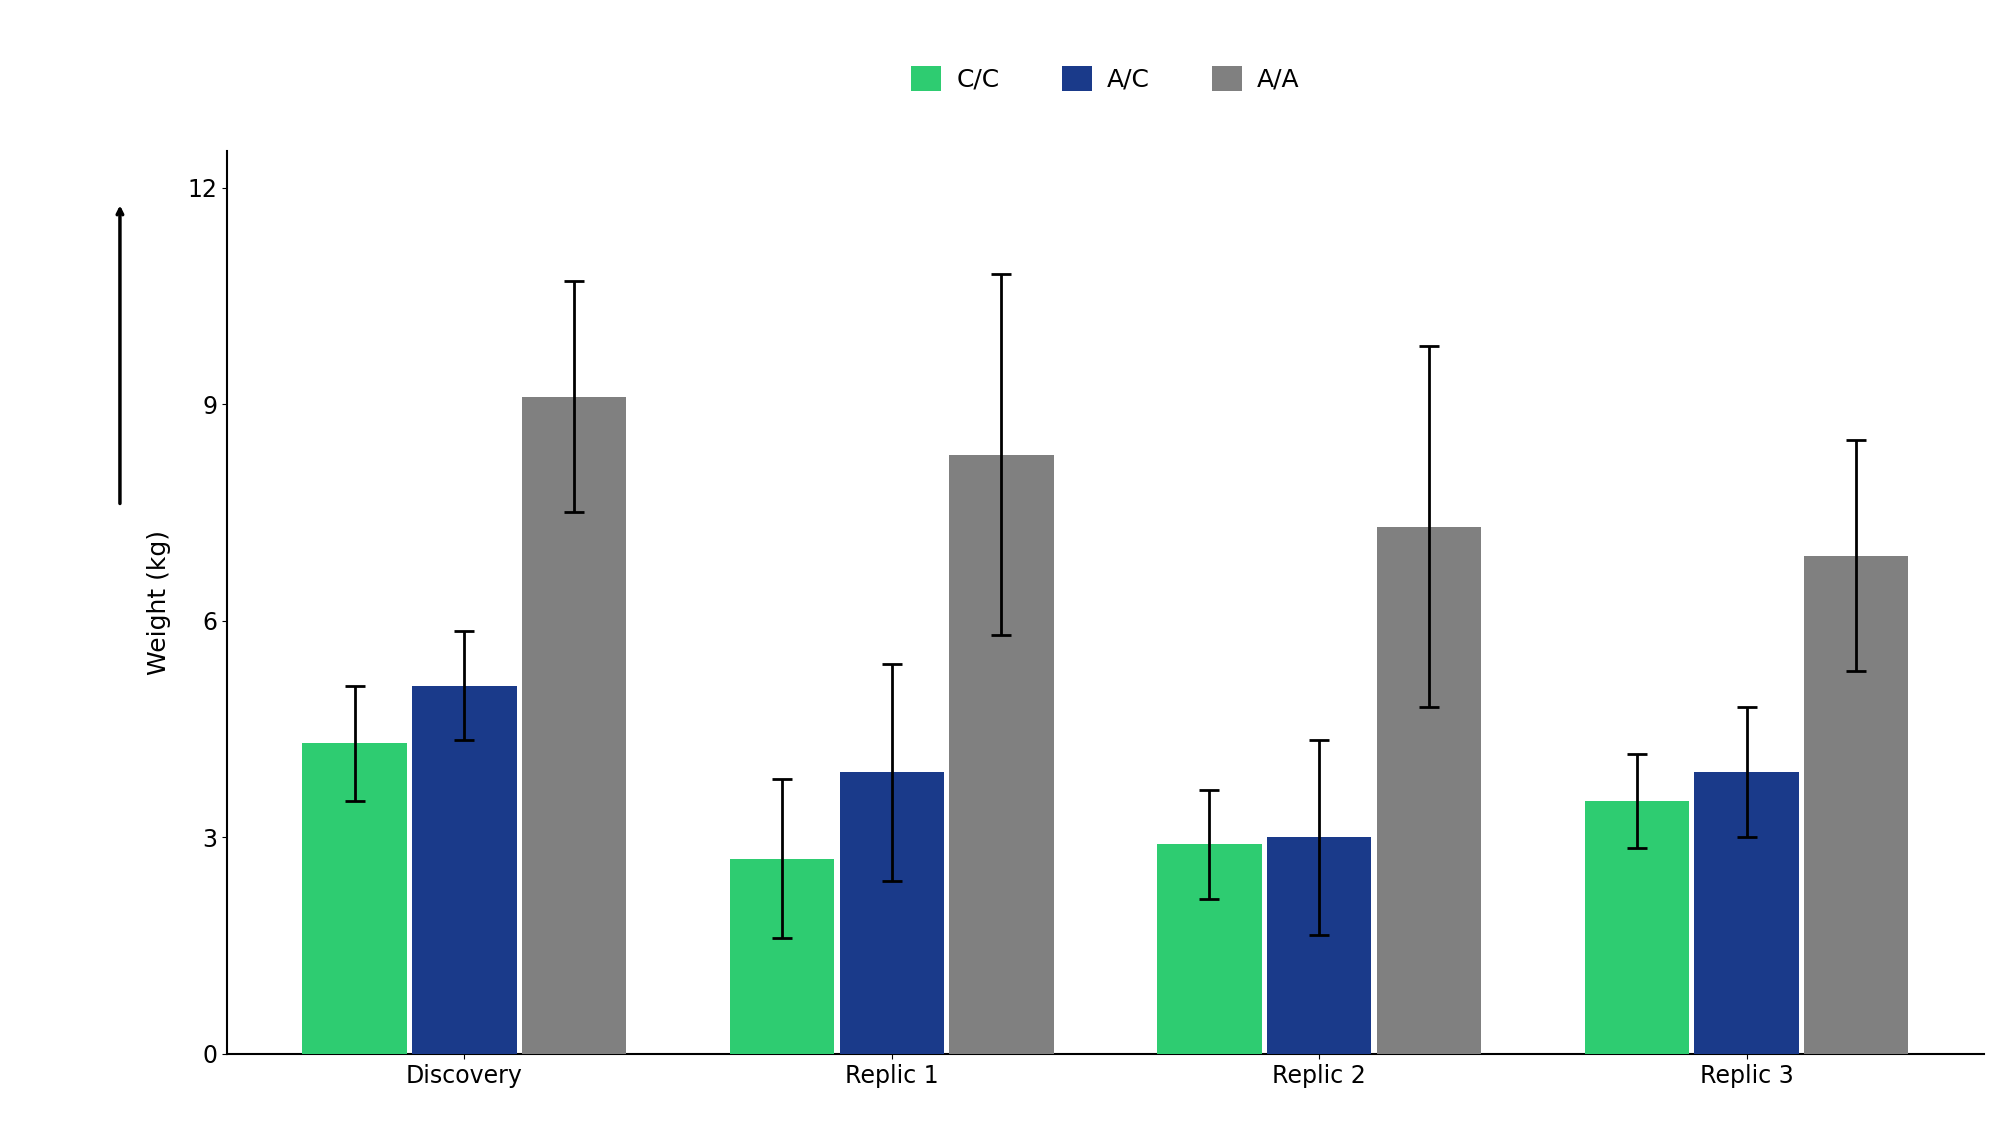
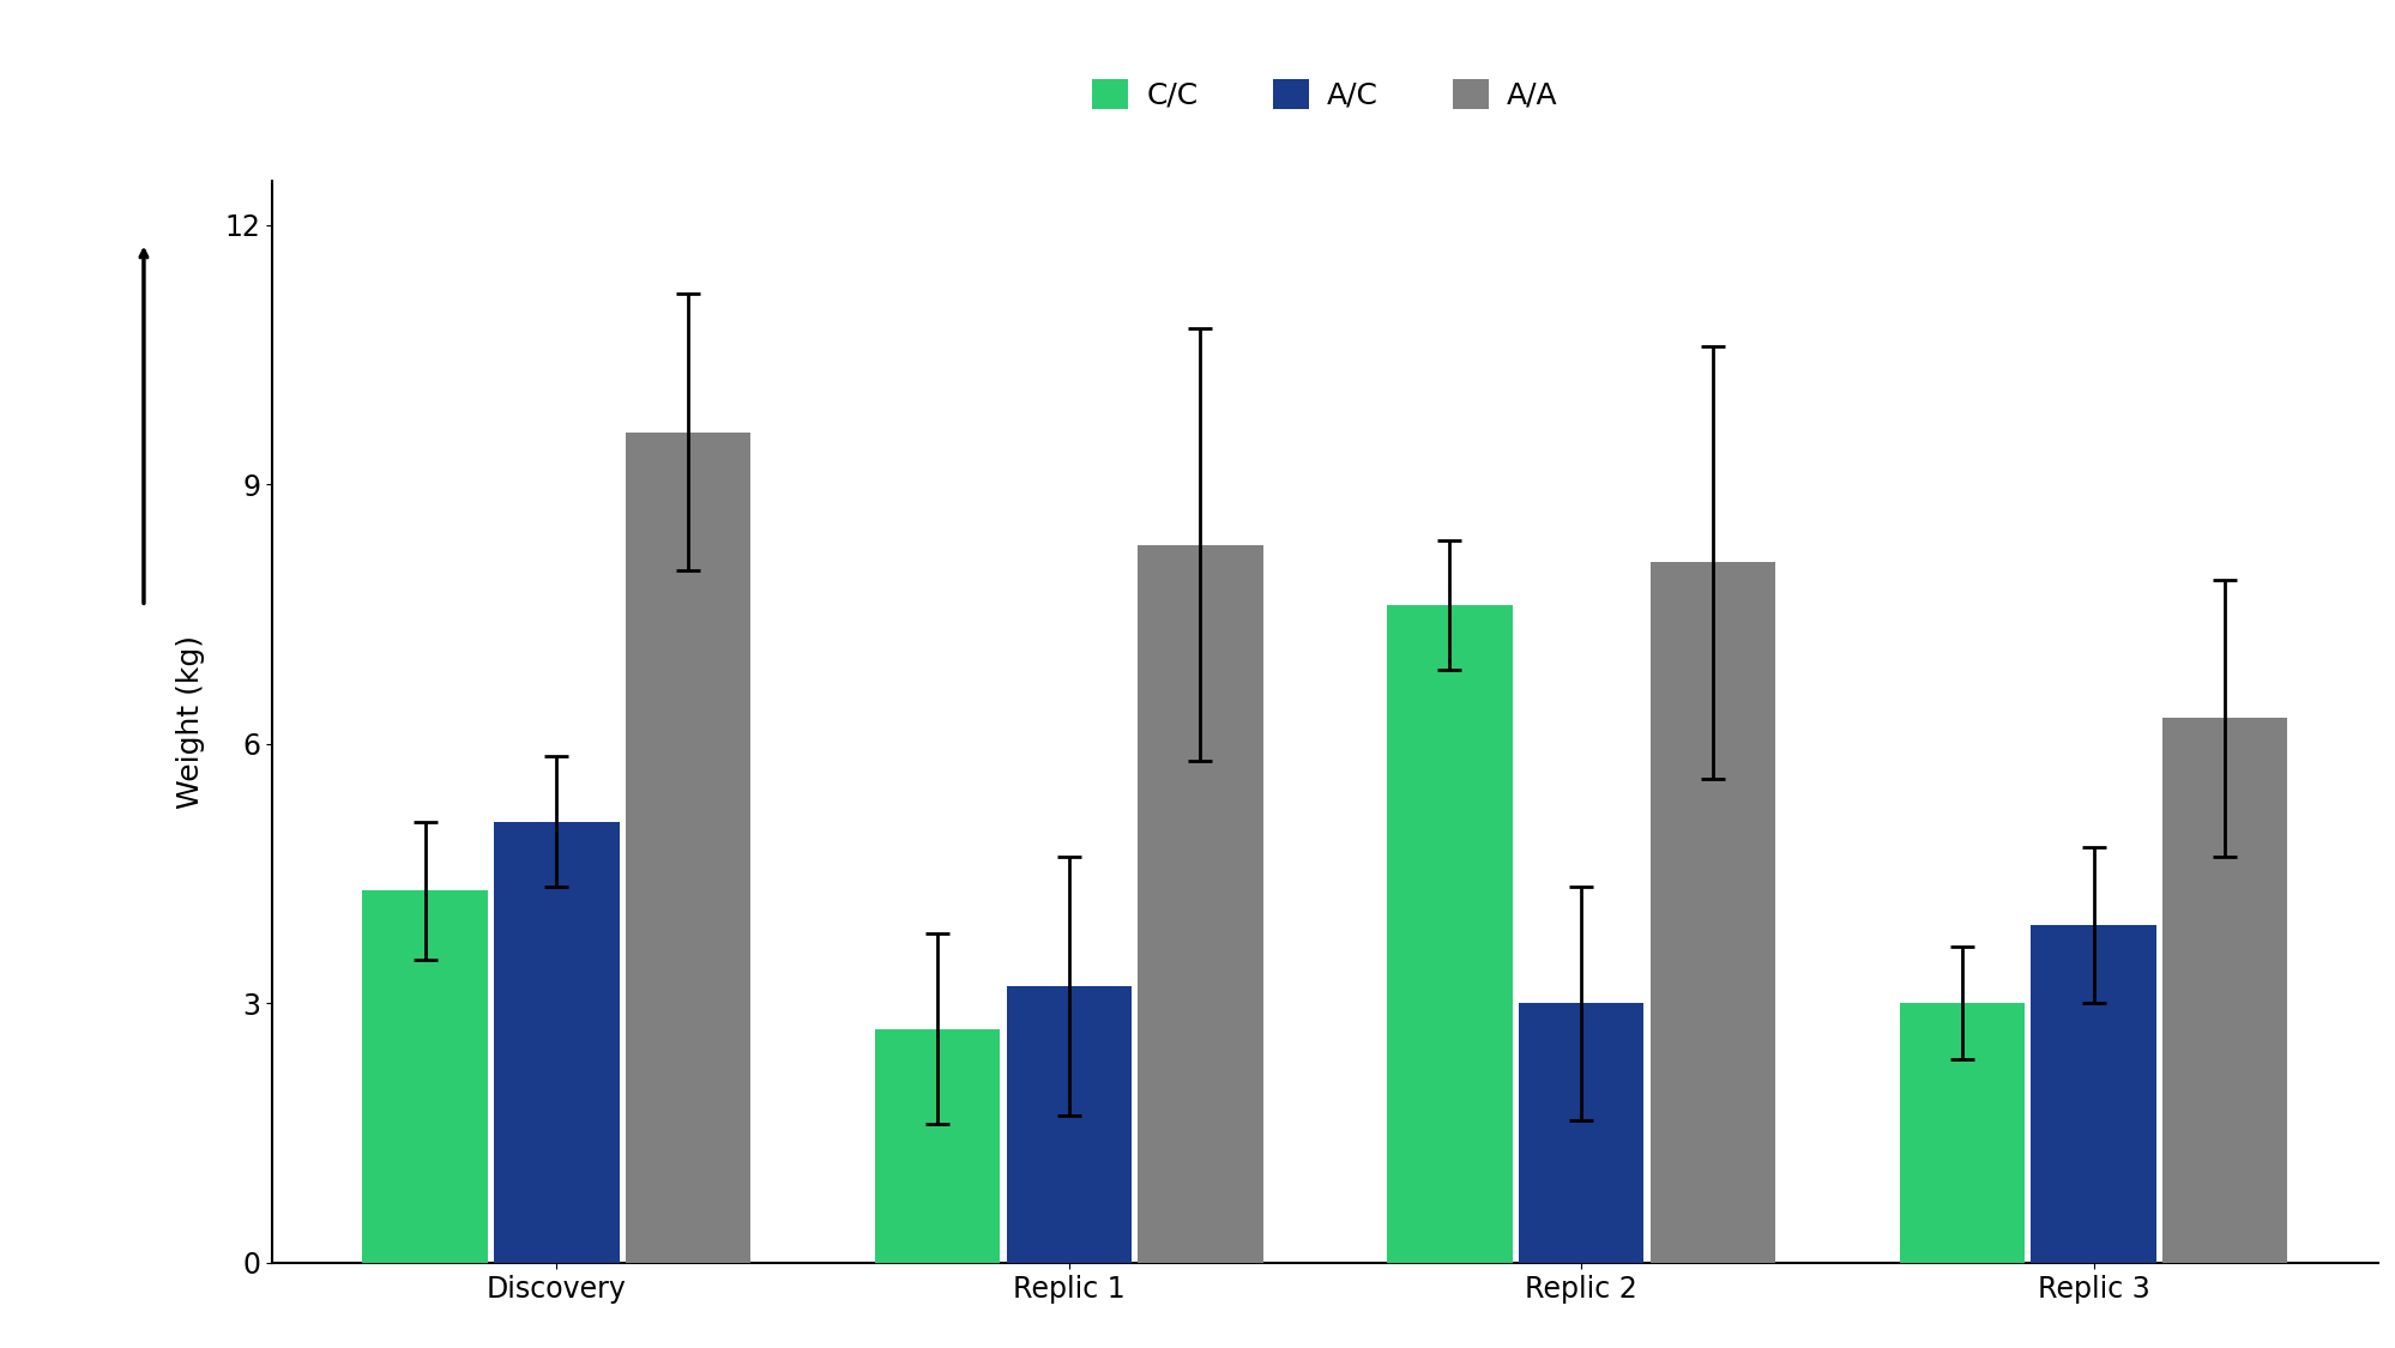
A/A/Discovery: 9.1 -> 9.6
A/C/Replic 1: 3.9 -> 3.2
C/C/Replic 2: 2.9 -> 7.6
A/A/Replic 2: 7.3 -> 8.1
C/C/Replic 3: 3.5 -> 3.0
A/A/Replic 3: 6.9 -> 6.3
